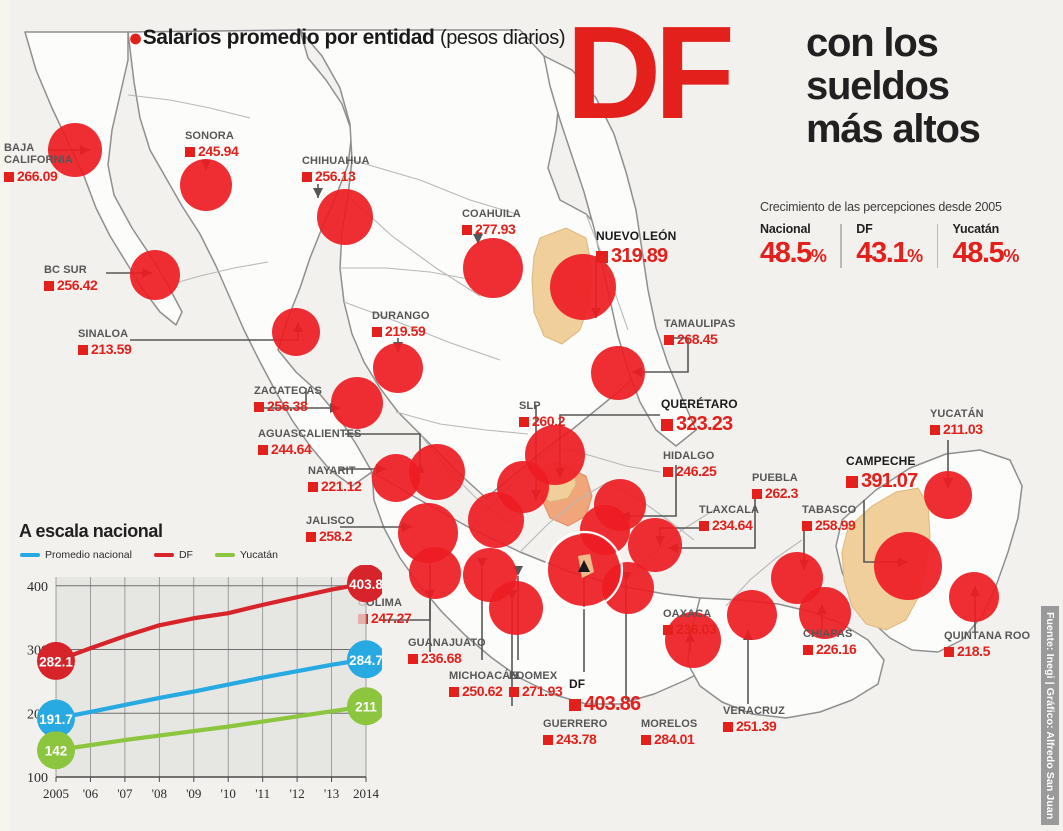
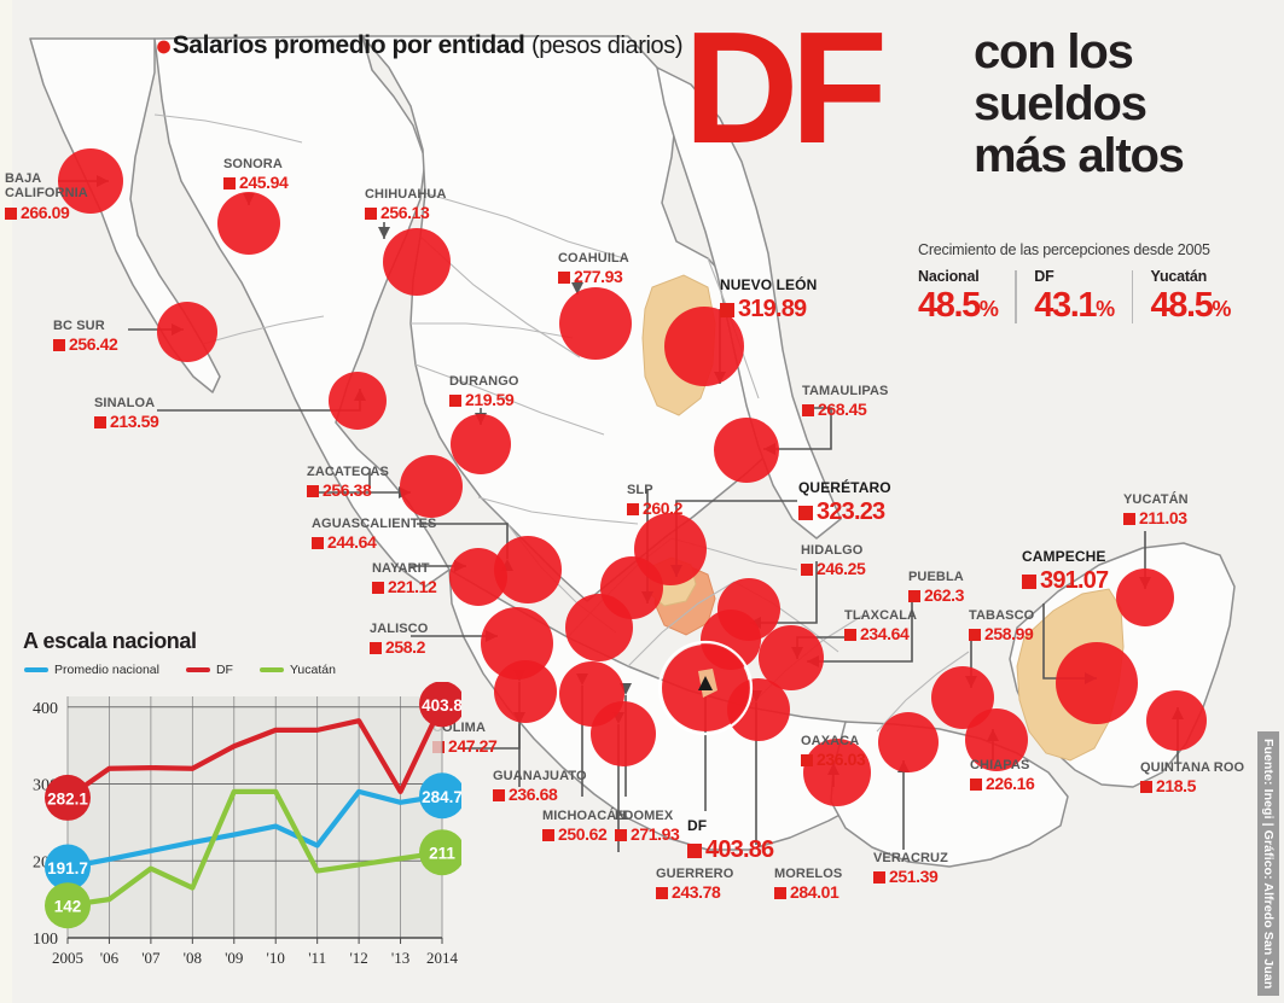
DF/'06: 300 -> 320
Yucatán/'07: 160 -> 190
DF/'08: 340 -> 320
Yucatán/'09: 170 -> 290
DF/'10: 360 -> 370
Yucatán/'10: 180 -> 290
Promedio nacional/'11: 260 -> 220
Promedio nacional/'12: 270 -> 290
DF/'13: 390 -> 290
